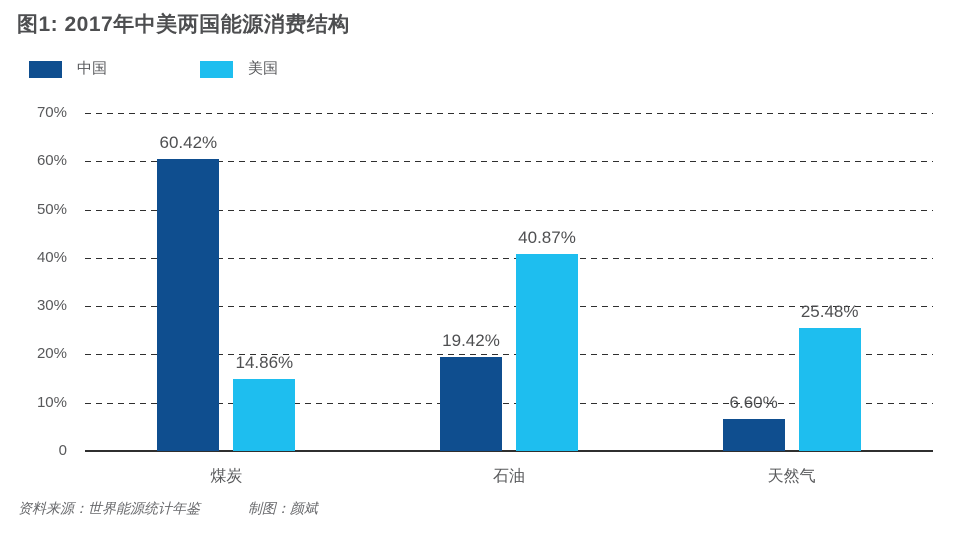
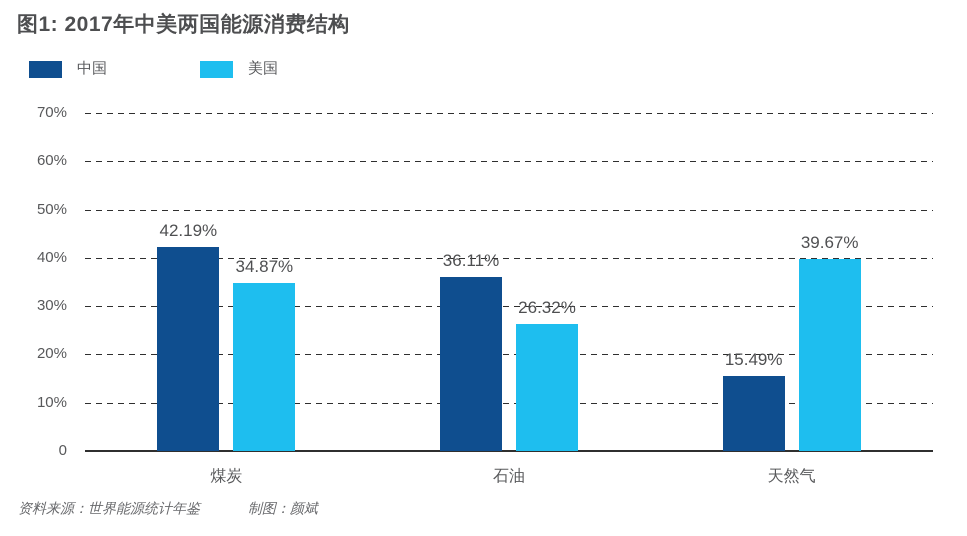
中国/煤炭: 60.42% -> 42.19%
美国/煤炭: 14.86% -> 34.87%
中国/石油: 19.42% -> 36.11%
美国/石油: 40.87% -> 26.32%
中国/天然气: 6.60% -> 15.49%
美国/天然气: 25.48% -> 39.67%
